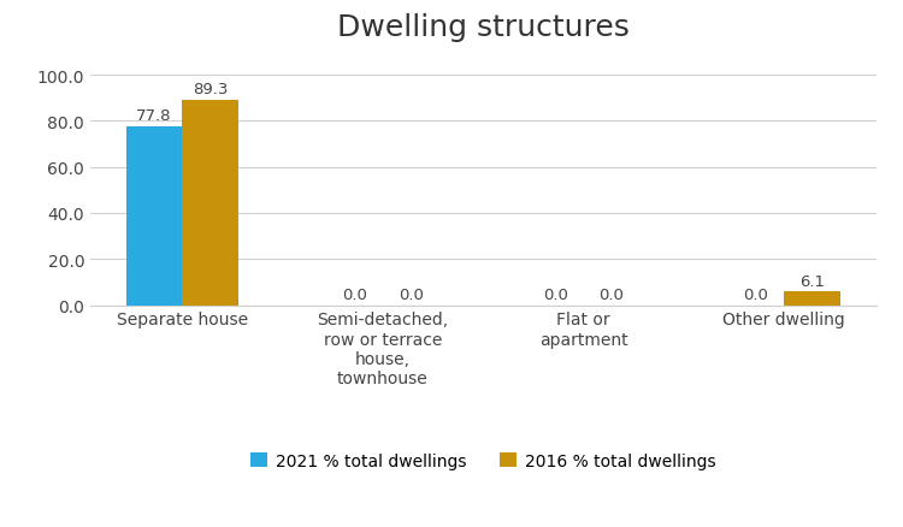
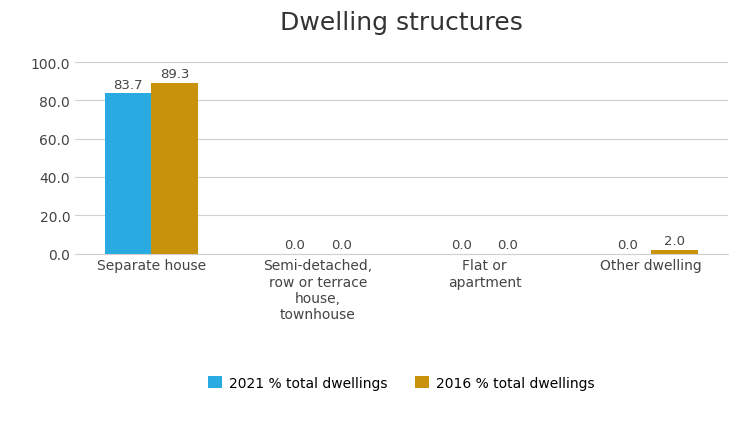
2021 % total dwellings/Separate house: 77.8 -> 83.7
2016 % total dwellings/Other dwelling: 6.1 -> 2.0
